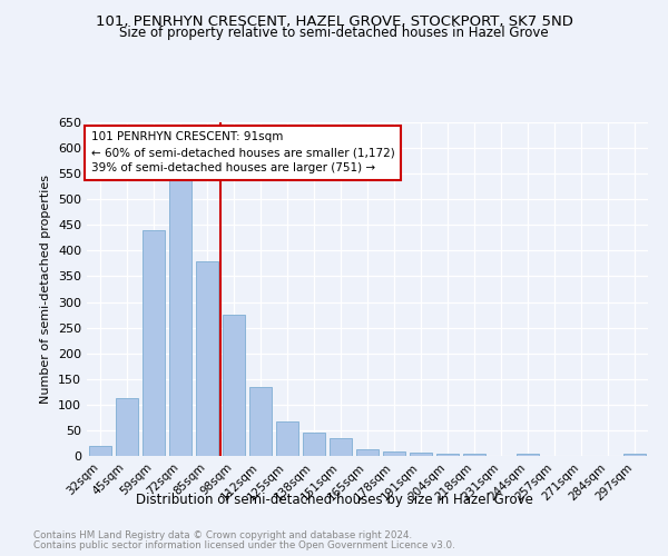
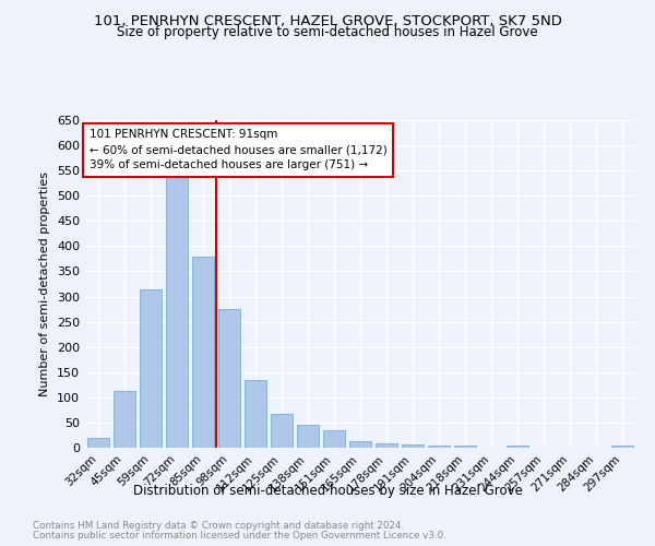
59sqm: 440 -> 315
